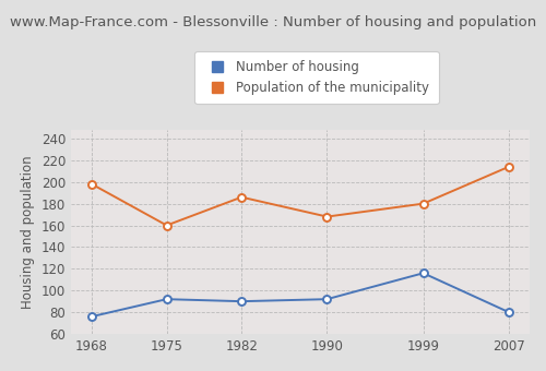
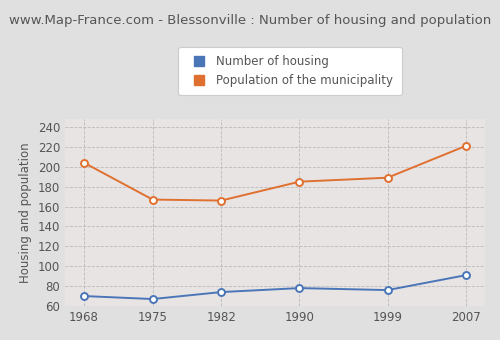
Number of housing/1968: 76 -> 70
Population of the municipality/1968: 198 -> 204
Number of housing/1975: 92 -> 67
Population of the municipality/1975: 160 -> 167
Number of housing/1982: 90 -> 74
Population of the municipality/1982: 186 -> 166
Number of housing/1990: 92 -> 78
Population of the municipality/1990: 168 -> 185
Number of housing/1999: 116 -> 76
Population of the municipality/1999: 180 -> 189
Number of housing/2007: 80 -> 91
Population of the municipality/2007: 214 -> 221
